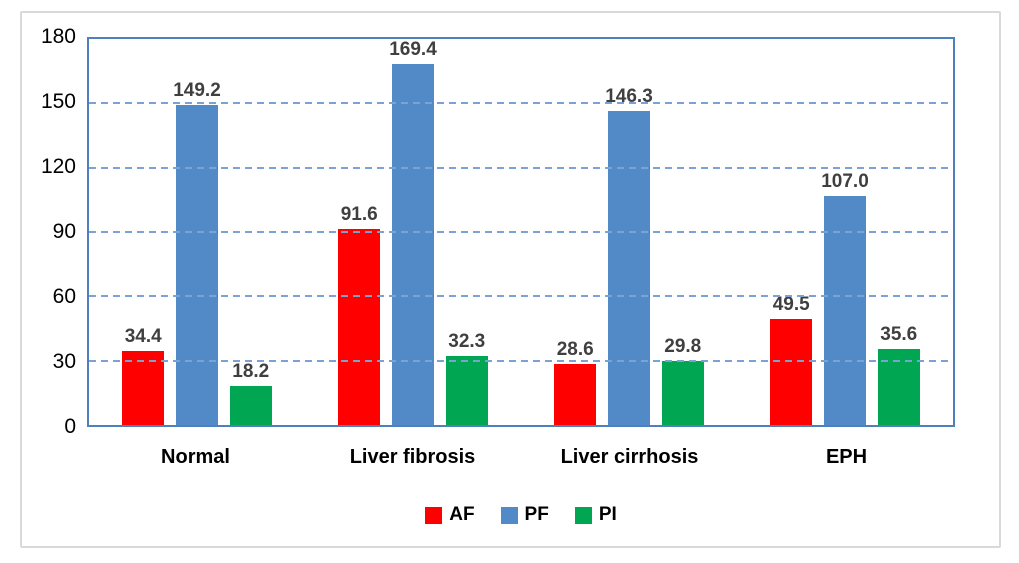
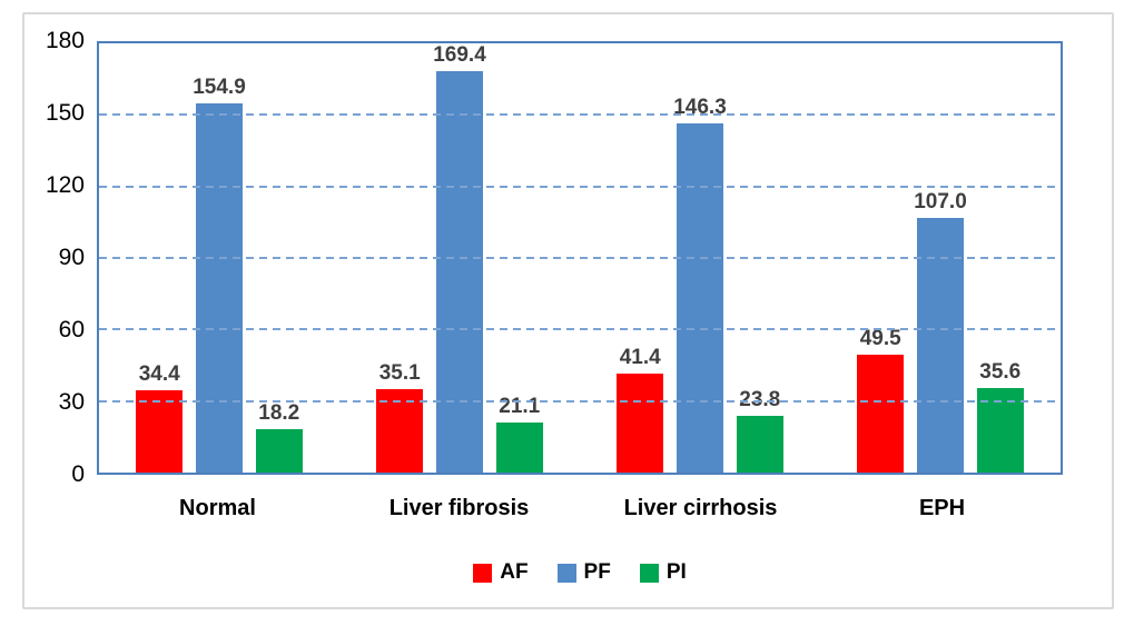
PF/Normal: 149.2 -> 154.9
AF/Liver fibrosis: 91.6 -> 35.1
PI/Liver fibrosis: 32.3 -> 21.1
AF/Liver cirrhosis: 28.6 -> 41.4
PI/Liver cirrhosis: 29.8 -> 23.8
